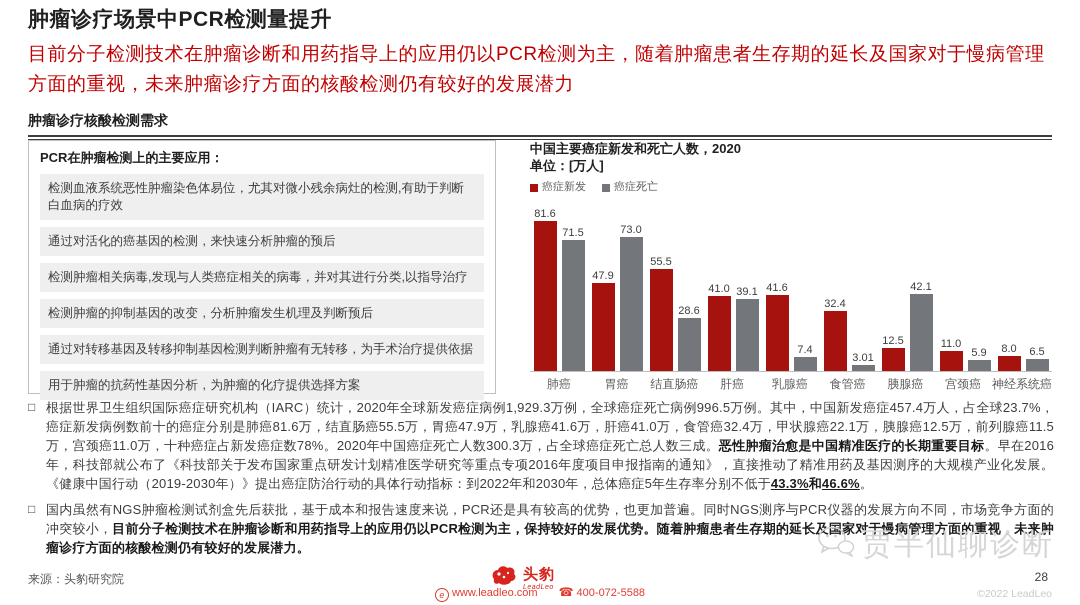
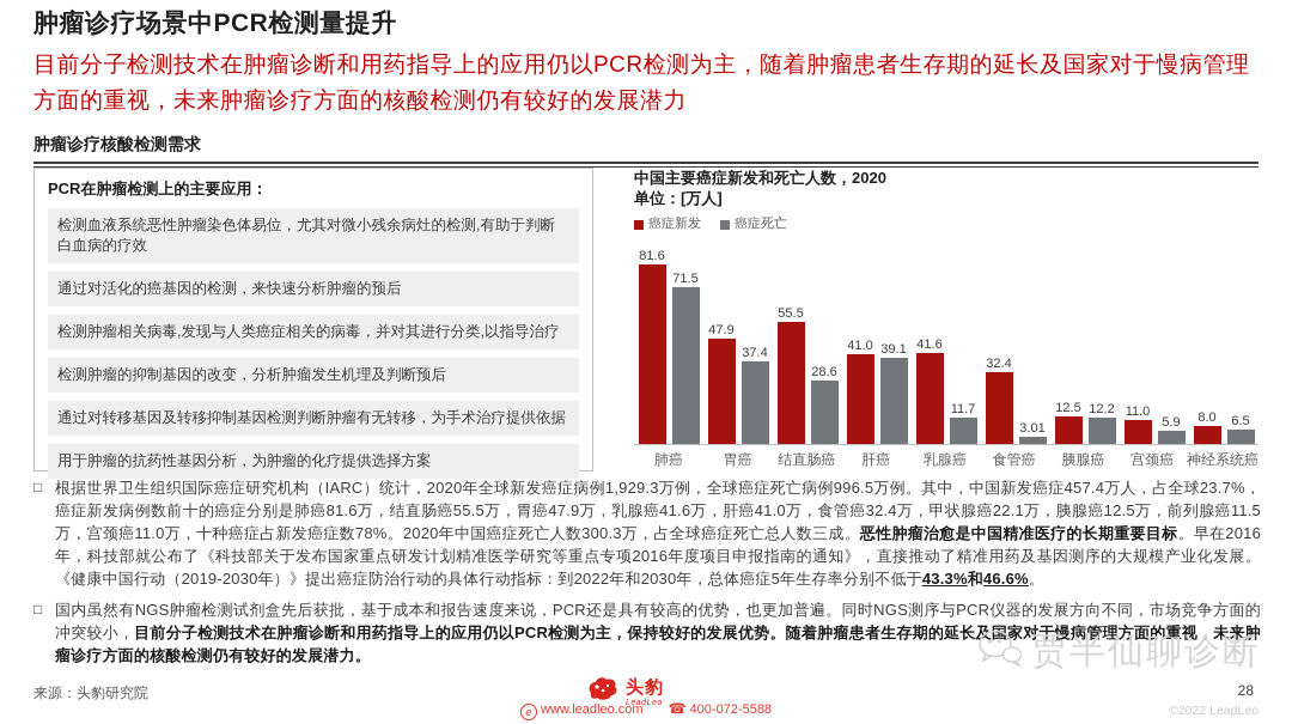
癌症死亡/胃癌: 73.0 -> 37.4
癌症死亡/乳腺癌: 7.4 -> 11.7
癌症死亡/胰腺癌: 42.1 -> 12.2
